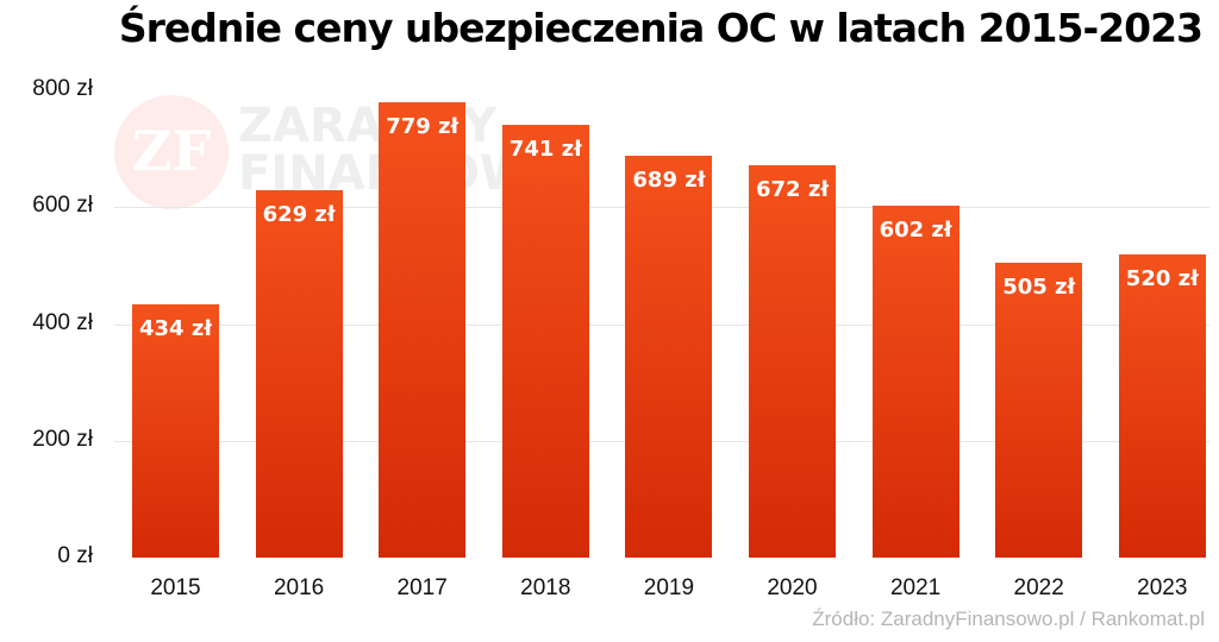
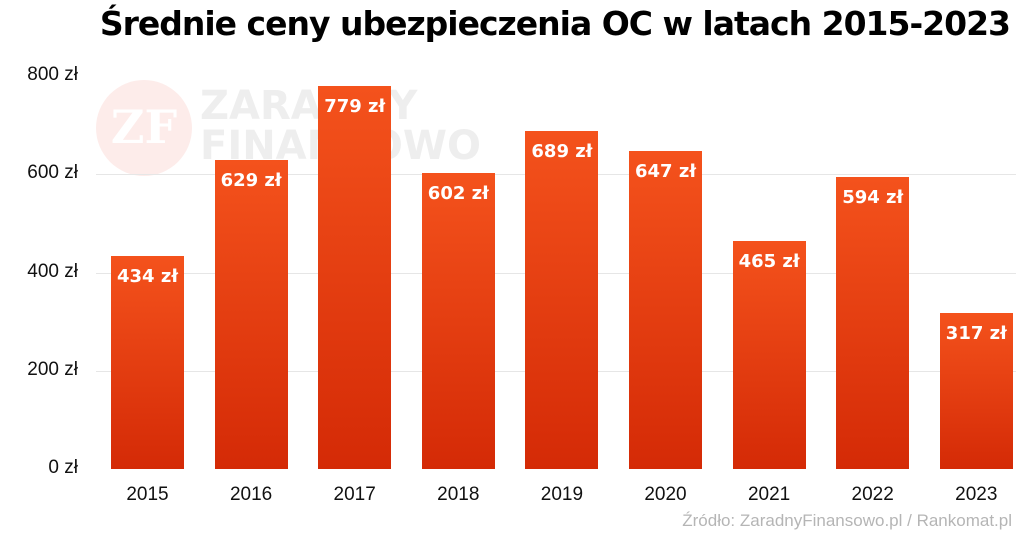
2018: 741 -> 602
2020: 672 -> 647
2021: 602 -> 465
2022: 505 -> 594
2023: 520 -> 317
